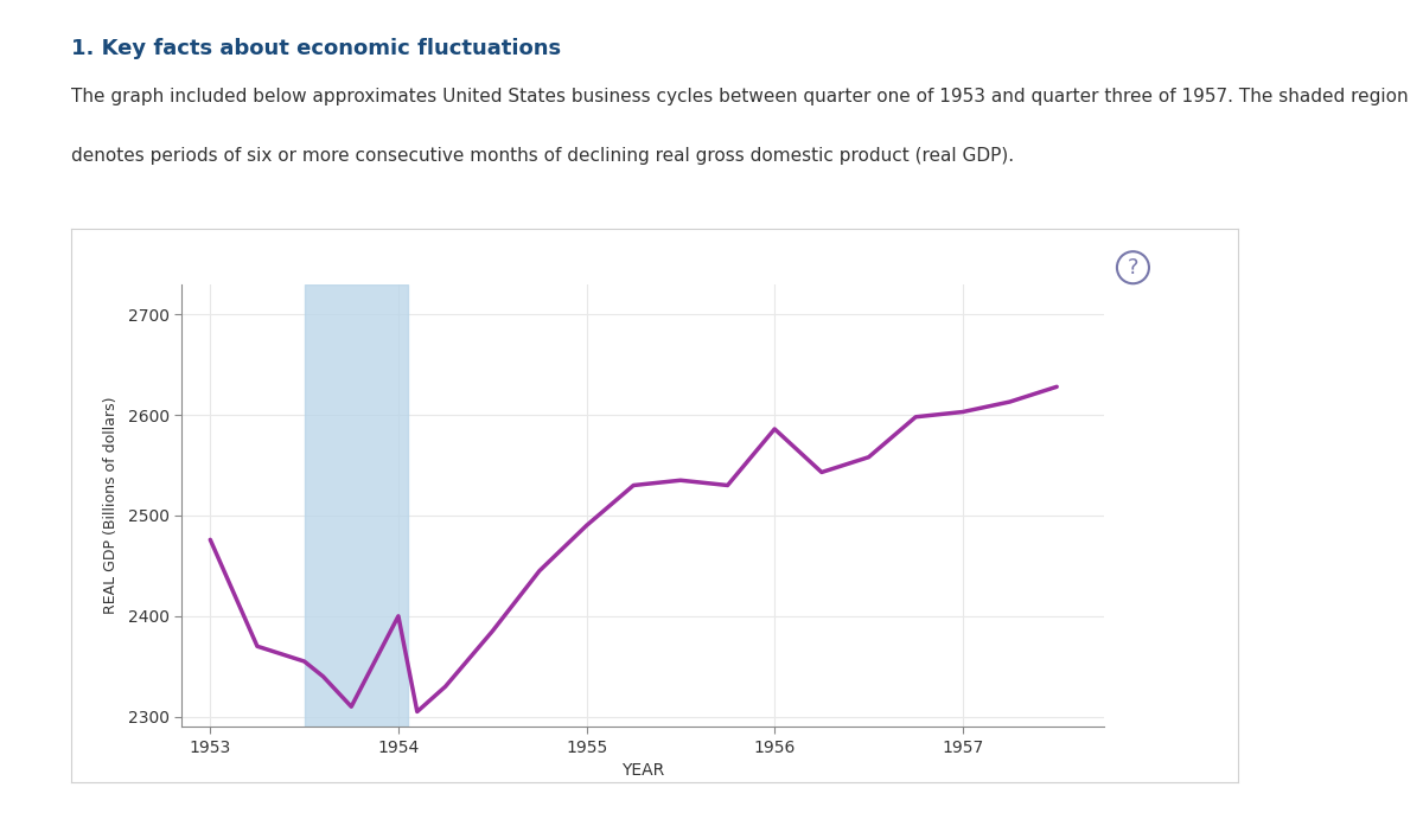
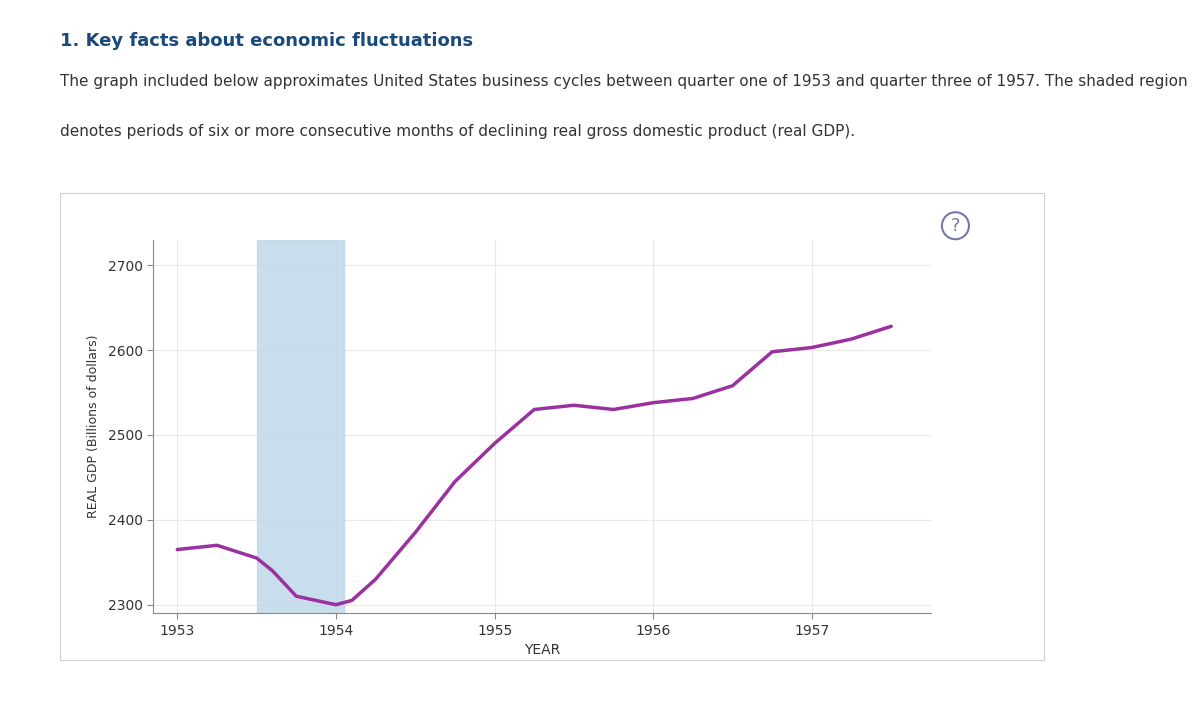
1953: 2476 -> 2365
1954: 2400 -> 2300
1956: 2586 -> 2538
